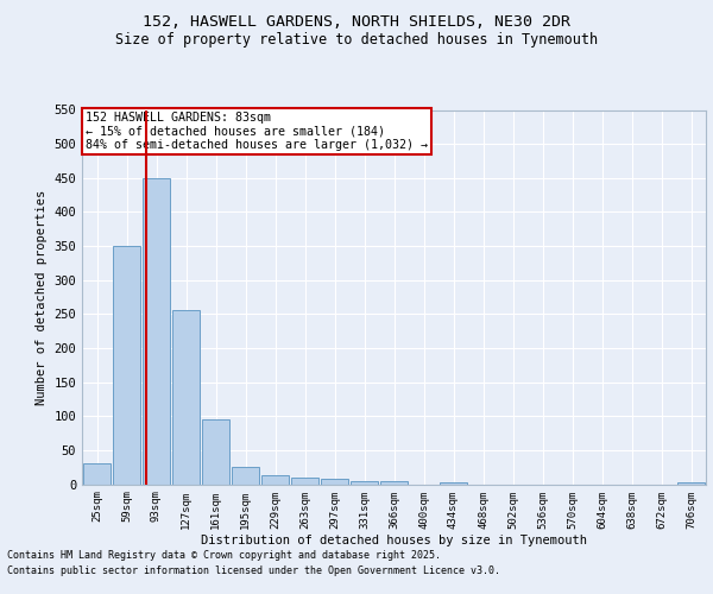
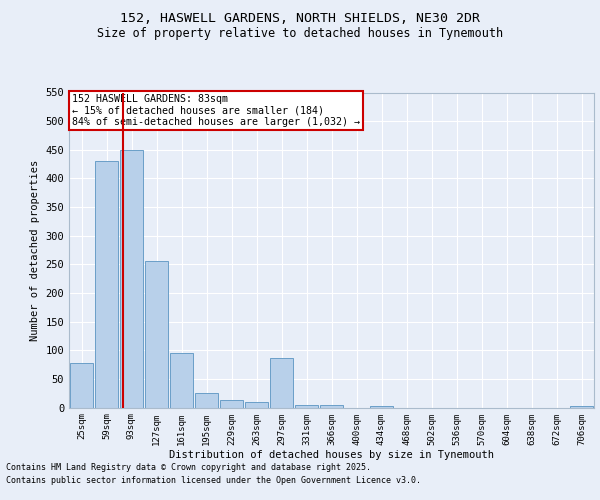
25sqm: 30 -> 78
59sqm: 350 -> 430
297sqm: 8 -> 86
